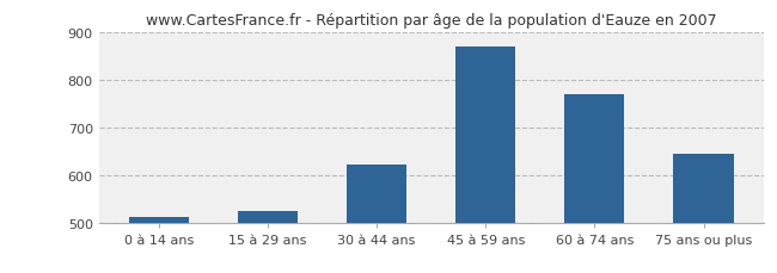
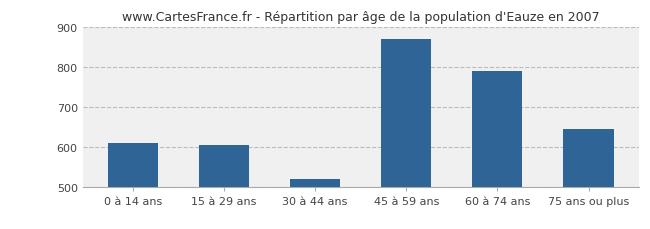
0 à 14 ans: 513 -> 610
15 à 29 ans: 525 -> 605
30 à 44 ans: 622 -> 520
60 à 74 ans: 770 -> 790
